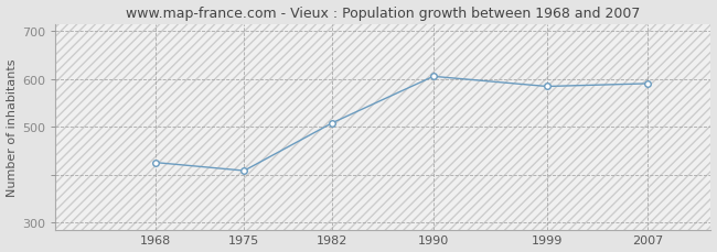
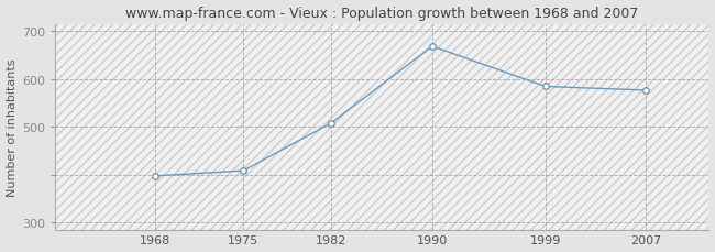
1968: 425 -> 397
1990: 605 -> 668
2007: 590 -> 576
